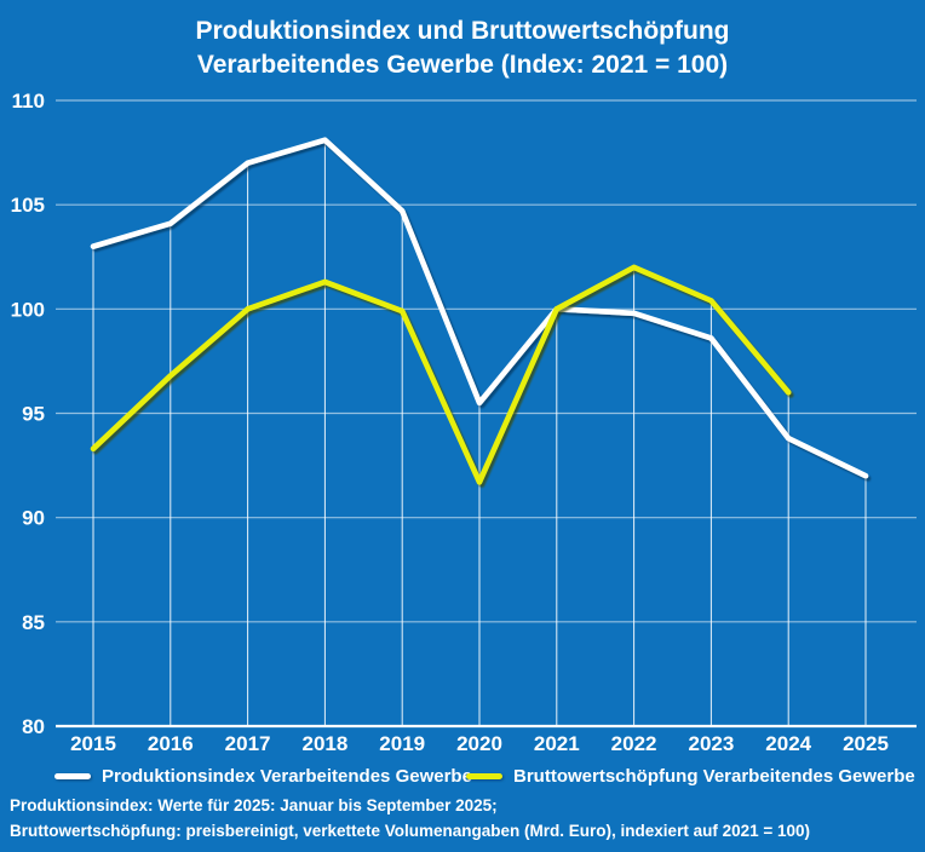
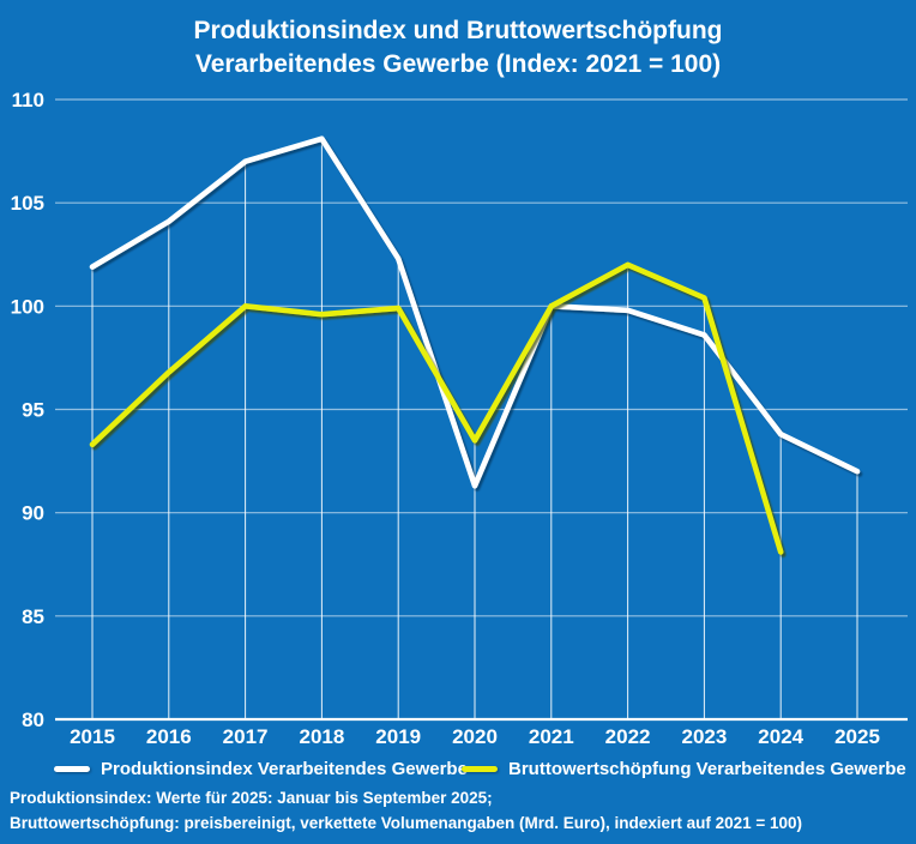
Produktionsindex Verarbeitendes Gewerbe/2015: 103.0 -> 101.9
Bruttowertschöpfung Verarbeitendes Gewerbe/2018: 101.3 -> 99.6
Produktionsindex Verarbeitendes Gewerbe/2019: 104.7 -> 102.3
Produktionsindex Verarbeitendes Gewerbe/2020: 95.5 -> 91.3
Bruttowertschöpfung Verarbeitendes Gewerbe/2020: 91.7 -> 93.5
Bruttowertschöpfung Verarbeitendes Gewerbe/2024: 96.0 -> 88.1
